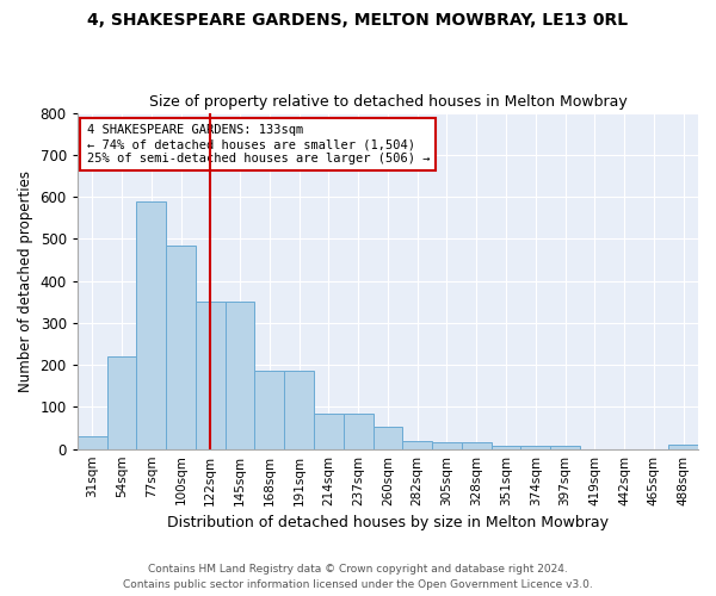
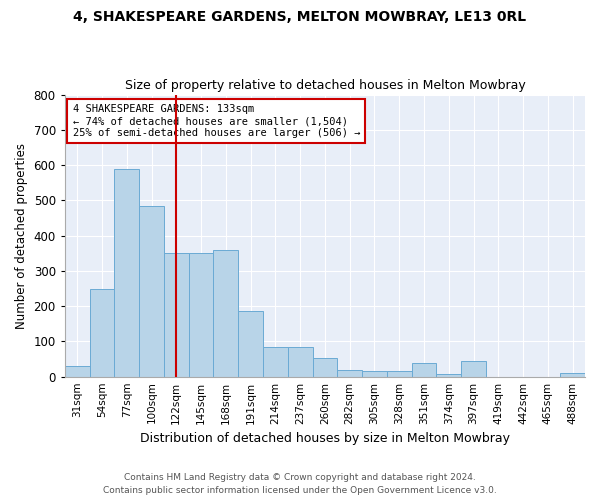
54sqm: 220 -> 250
168sqm: 185 -> 360
351sqm: 8 -> 40
397sqm: 8 -> 45
